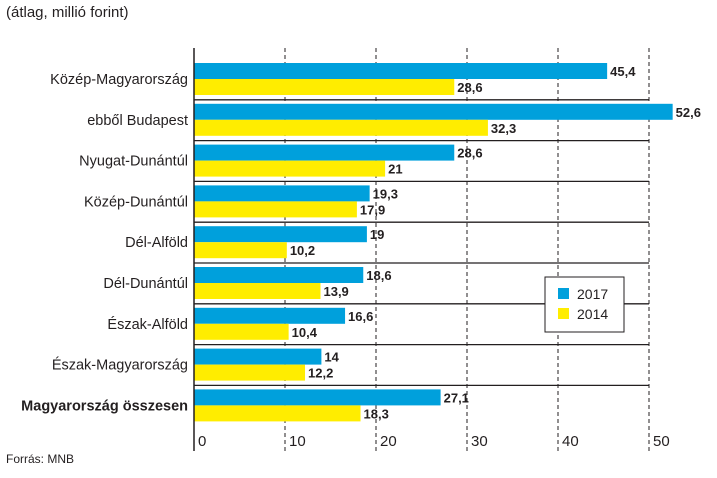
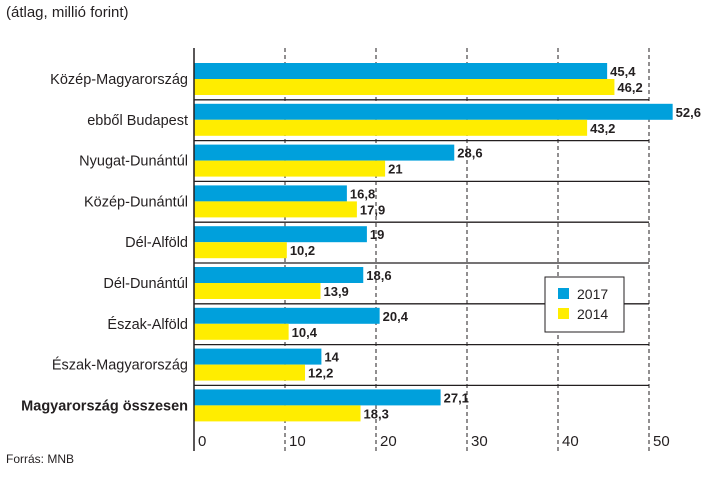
2014/Közép-Magyarország: 28,6 -> 46,2
2014/ebből Budapest: 32,3 -> 43,2
2017/Közép-Dunántúl: 19,3 -> 16,8
2017/Észak-Alföld: 16,6 -> 20,4
